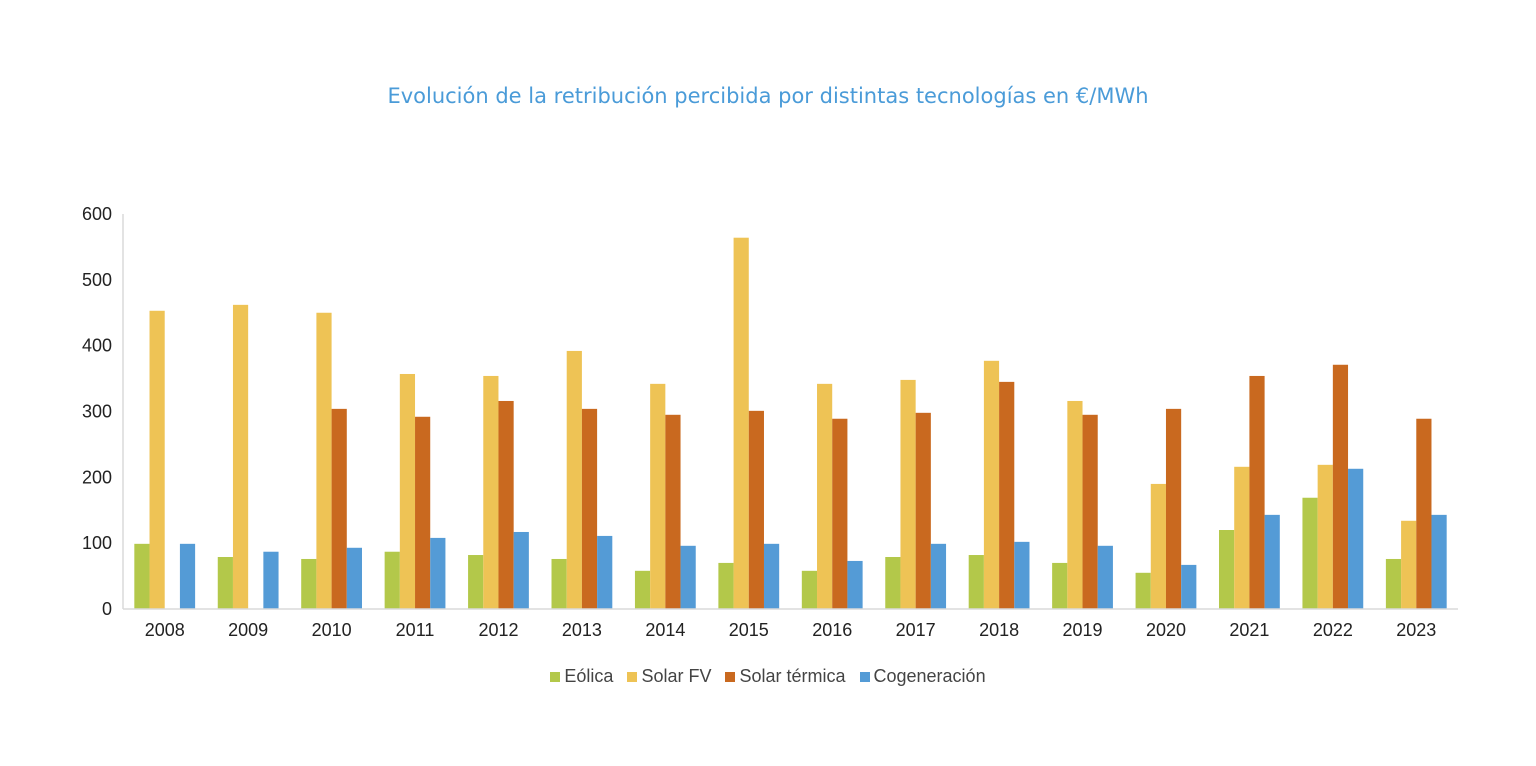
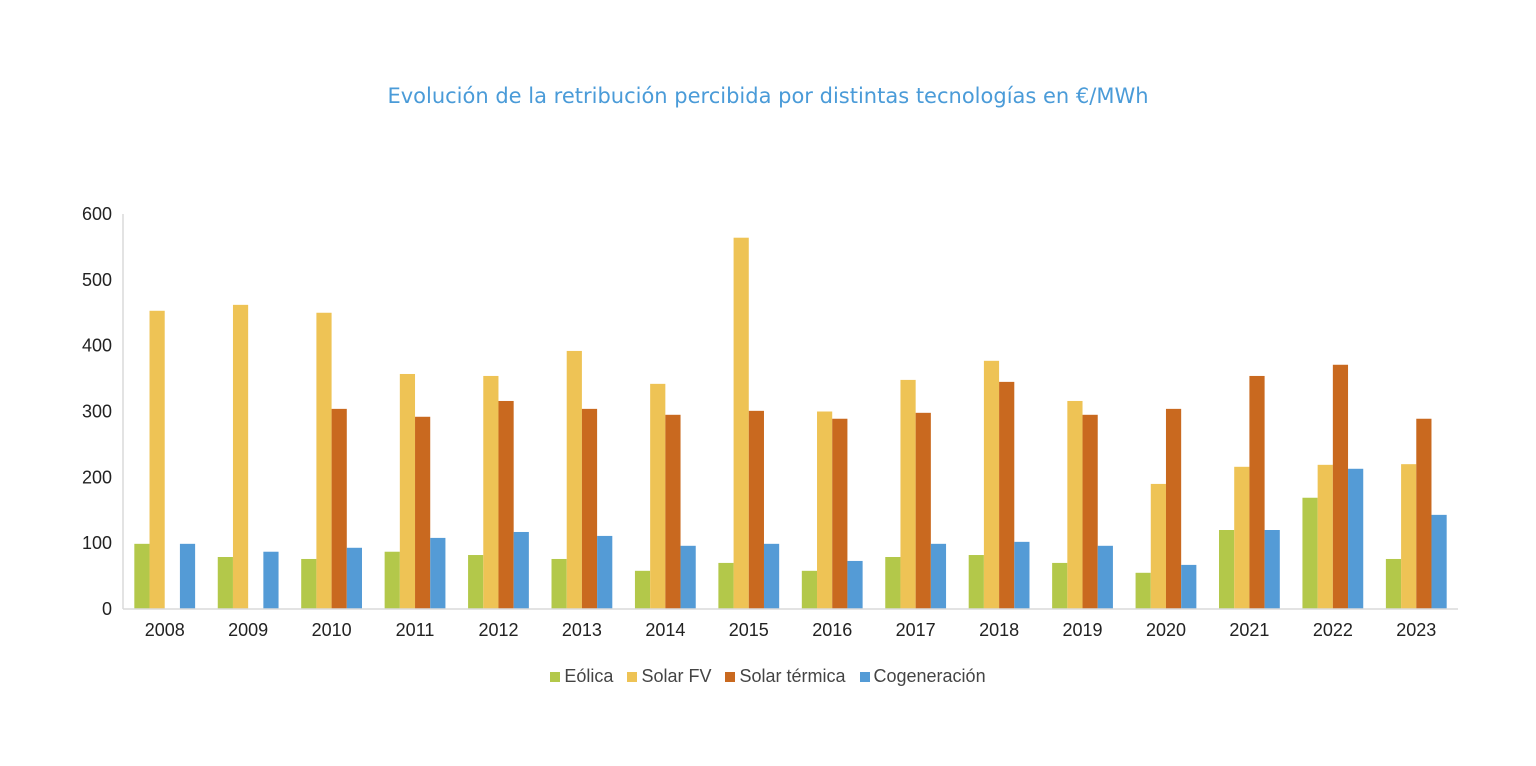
Solar FV/2016: 340 -> 300
Cogeneración/2021: 140 -> 120
Solar FV/2023: 130 -> 220
